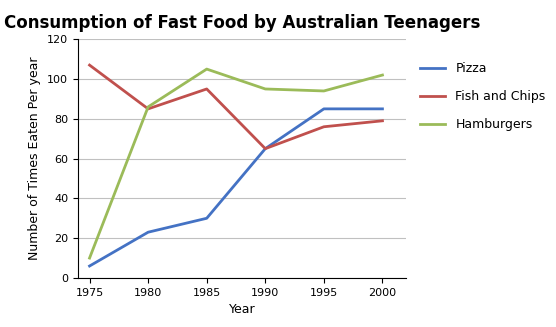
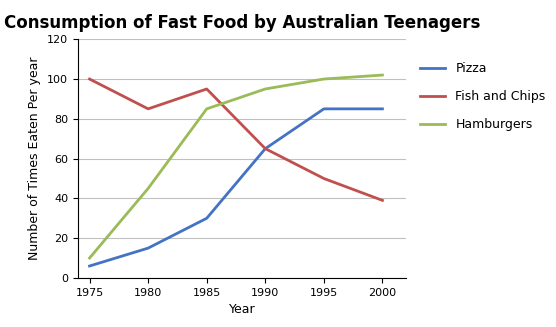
Fish and Chips/1975: 107 -> 100
Pizza/1980: 23 -> 15
Hamburgers/1980: 86 -> 45
Hamburgers/1985: 105 -> 85
Fish and Chips/1995: 76 -> 50
Hamburgers/1995: 94 -> 100
Fish and Chips/2000: 79 -> 39
